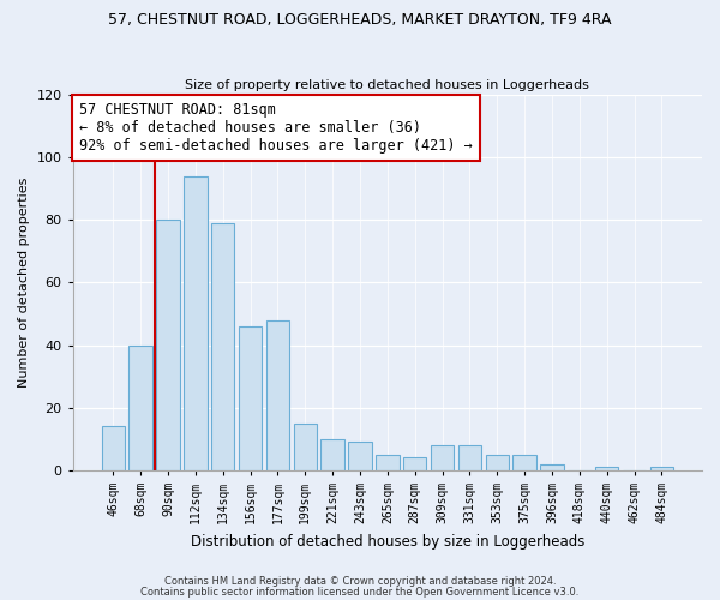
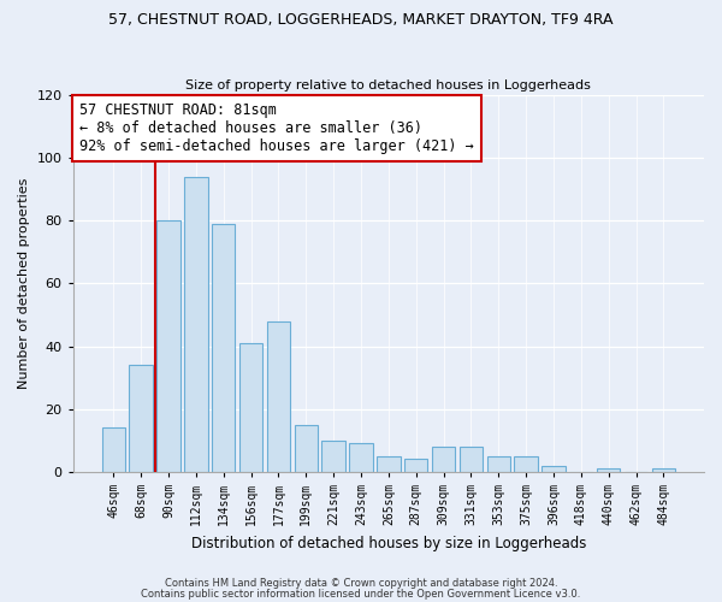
68sqm: 40 -> 34
156sqm: 46 -> 41
